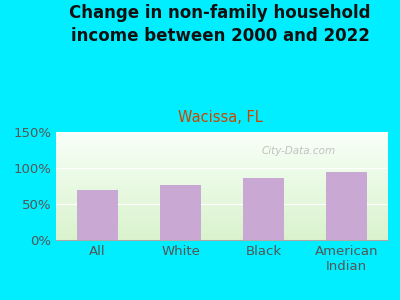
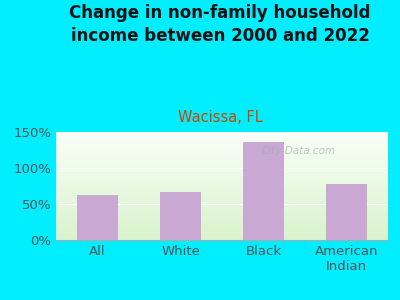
All: 70% -> 62%
White: 77% -> 66%
Black: 86% -> 136%
American Indian: 94% -> 78%
